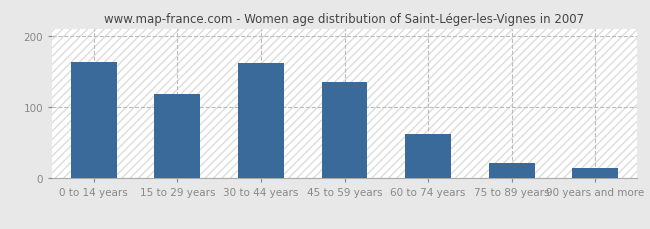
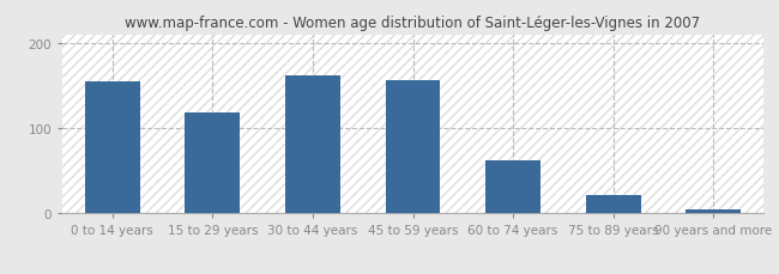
0 to 14 years: 164 -> 155
45 to 59 years: 136 -> 157
90 years and more: 14 -> 5
